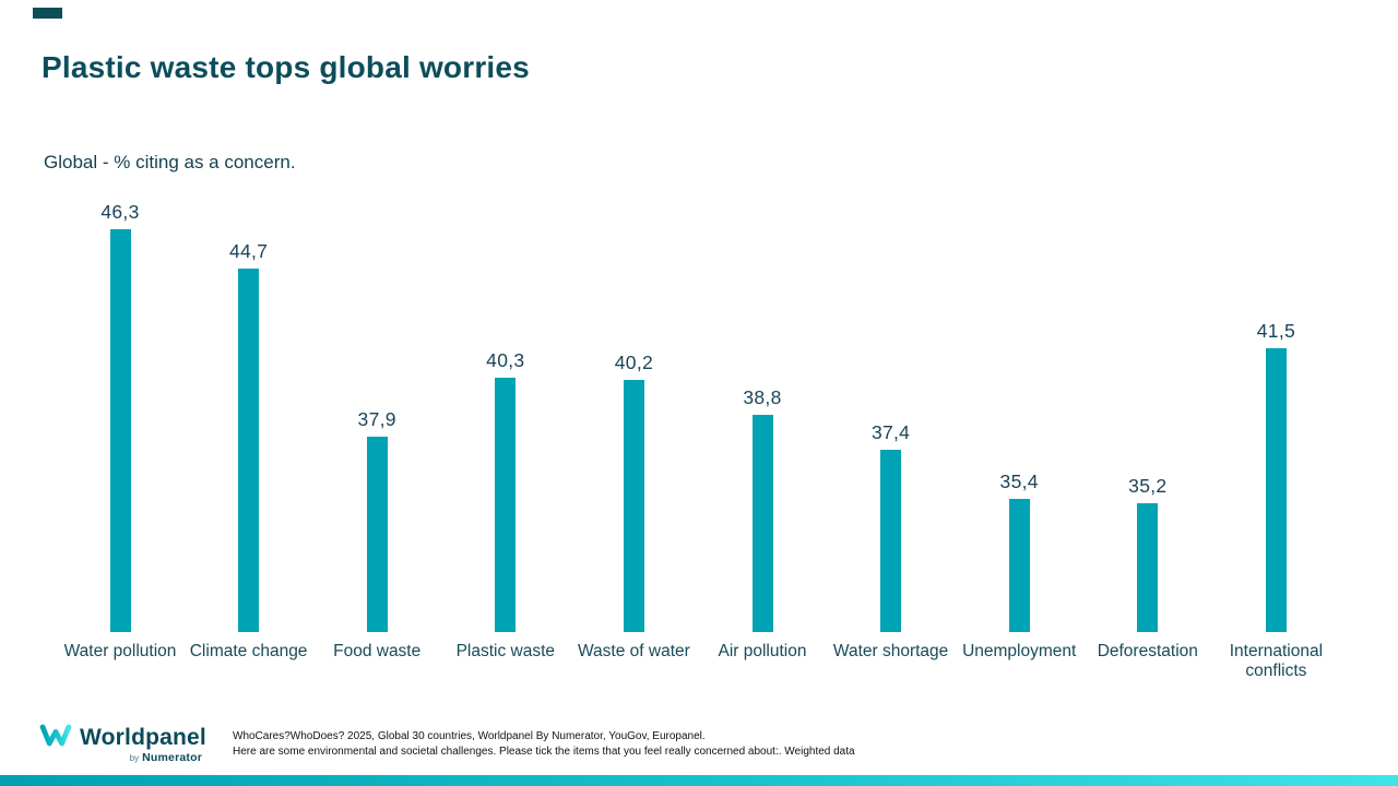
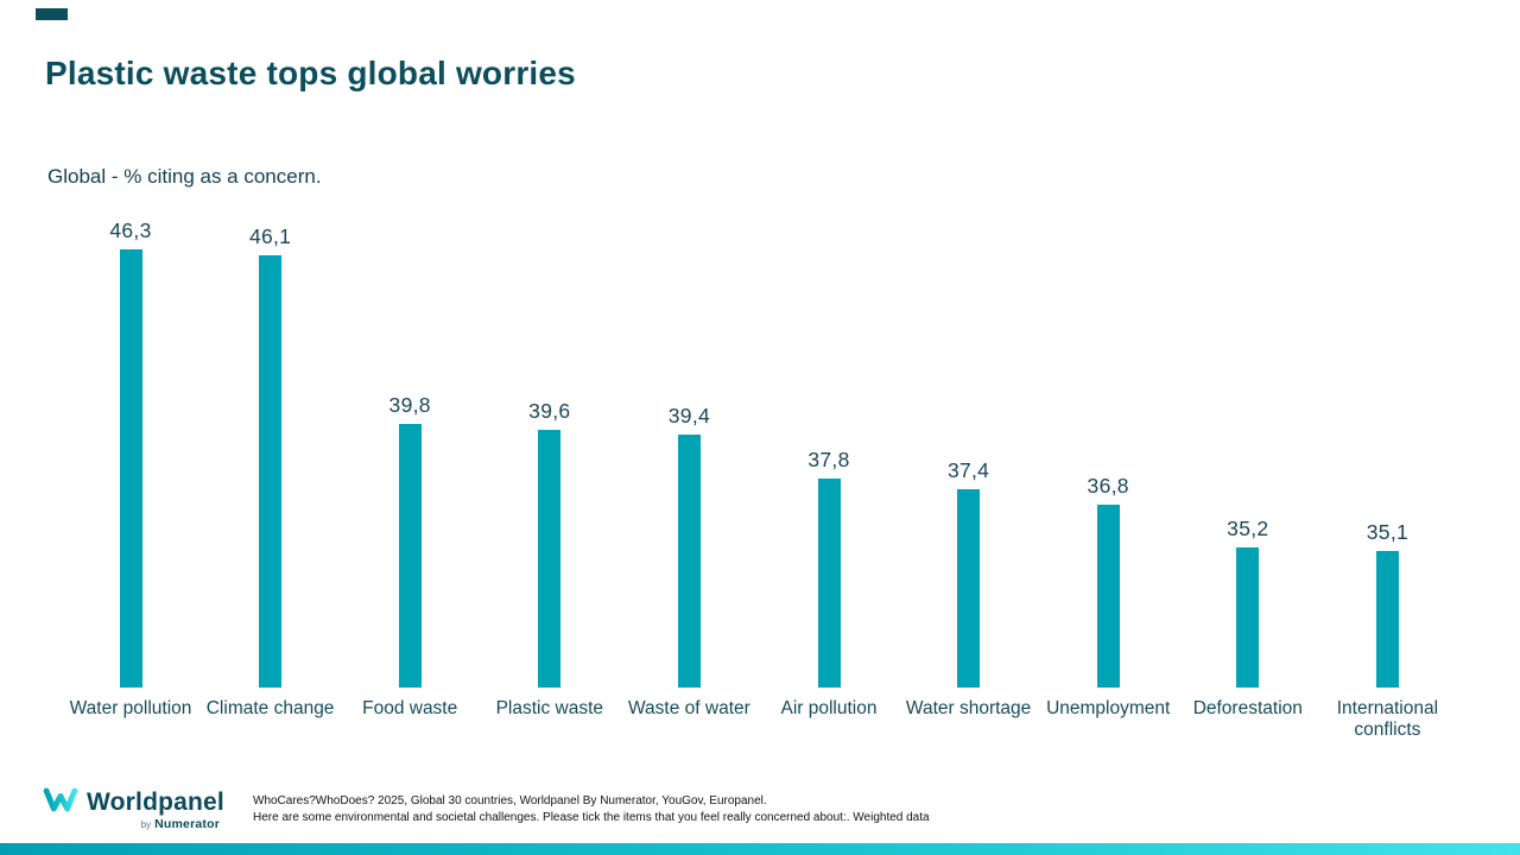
Climate change: 44,7 -> 46,1
Food waste: 37,9 -> 39,8
Plastic waste: 40,3 -> 39,6
Waste of water: 40,2 -> 39,4
Air pollution: 38,8 -> 37,8
Unemployment: 35,4 -> 36,8
International conflicts: 41,5 -> 35,1
